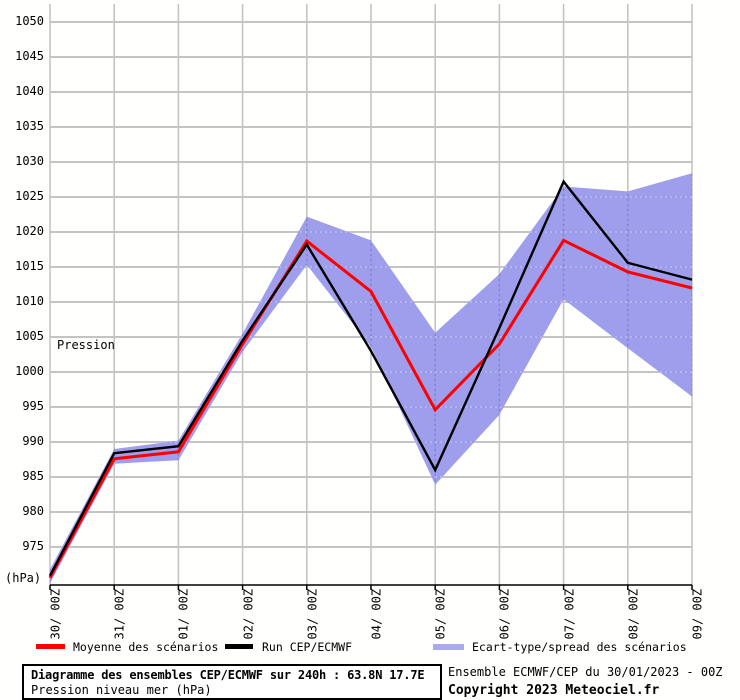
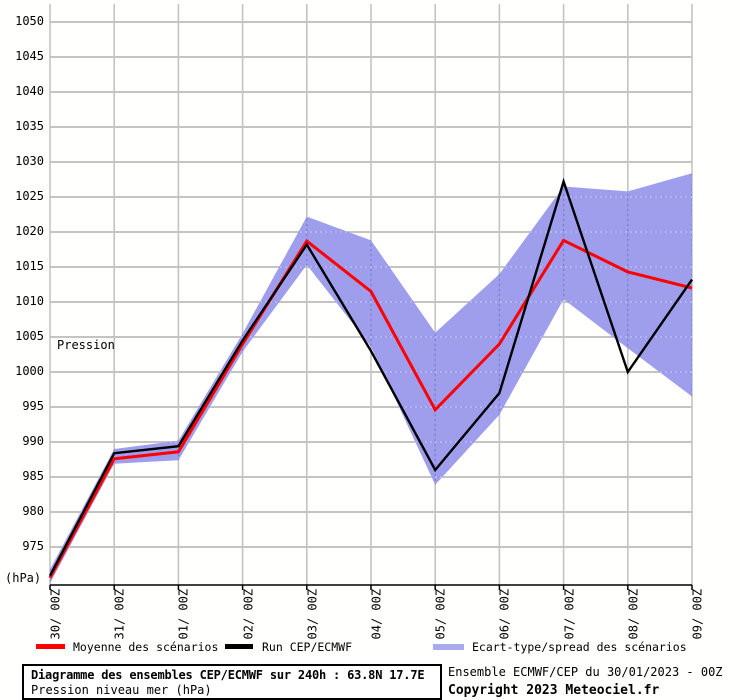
Run CEP/ECMWF/06/ 00Z: 1006 -> 997
Run CEP/ECMWF/08/ 00Z: 1016 -> 1000
